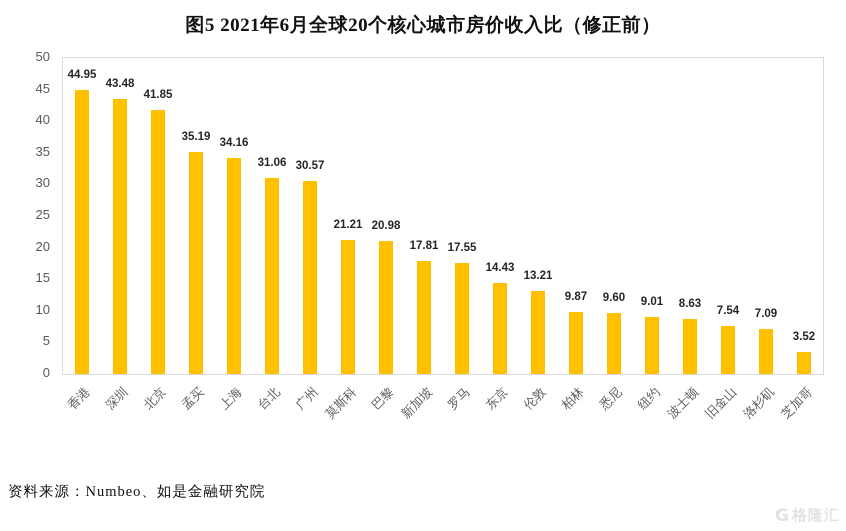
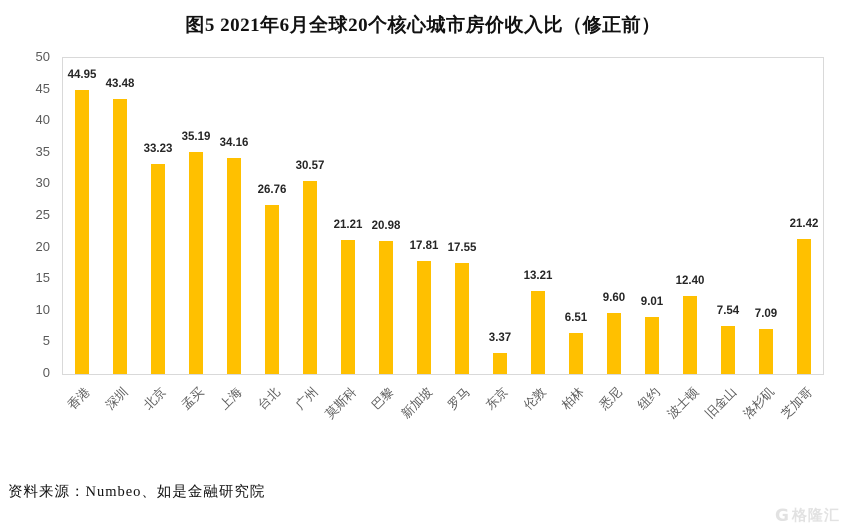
北京: 41.85 -> 33.23
台北: 31.06 -> 26.76
东京: 14.43 -> 3.37
柏林: 9.87 -> 6.51
波士顿: 8.63 -> 12.40
芝加哥: 3.52 -> 21.42
